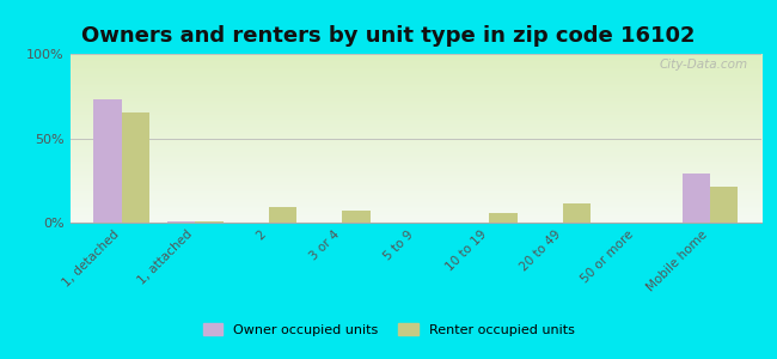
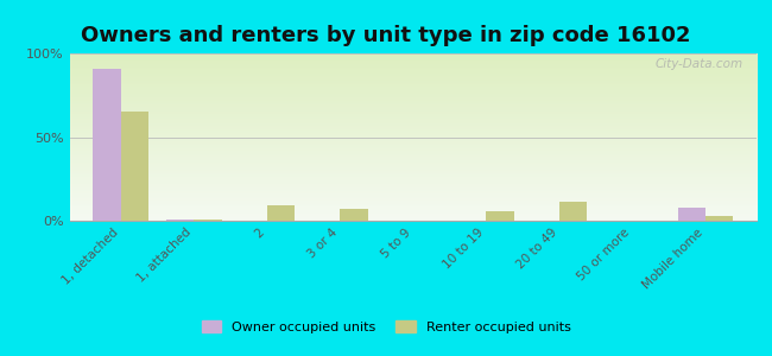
Owner occupied units/1, detached: 73% -> 91%
Owner occupied units/Mobile home: 29% -> 8%
Renter occupied units/Mobile home: 21% -> 3%
